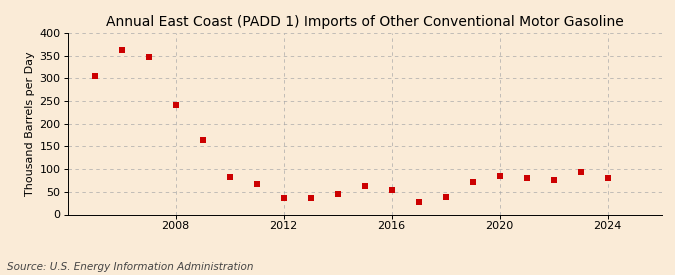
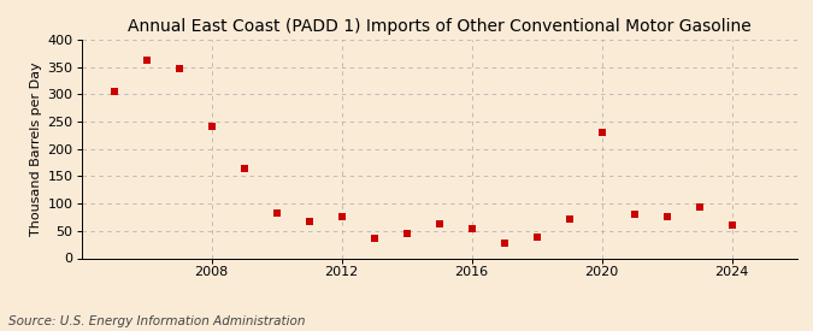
2012: 37 -> 75
2020: 85 -> 230
2024: 80 -> 60
